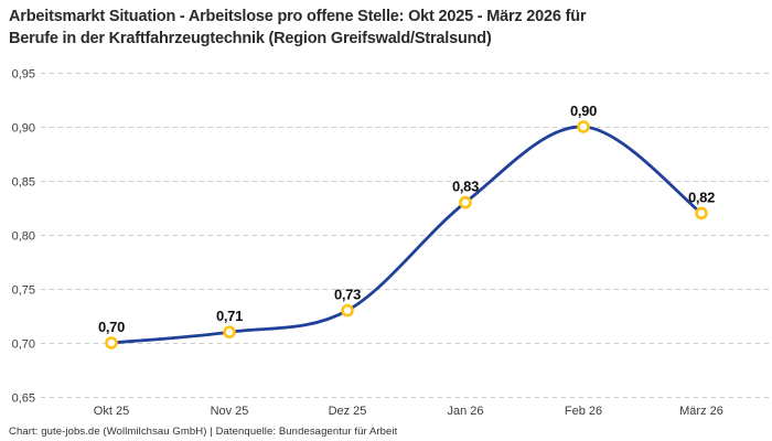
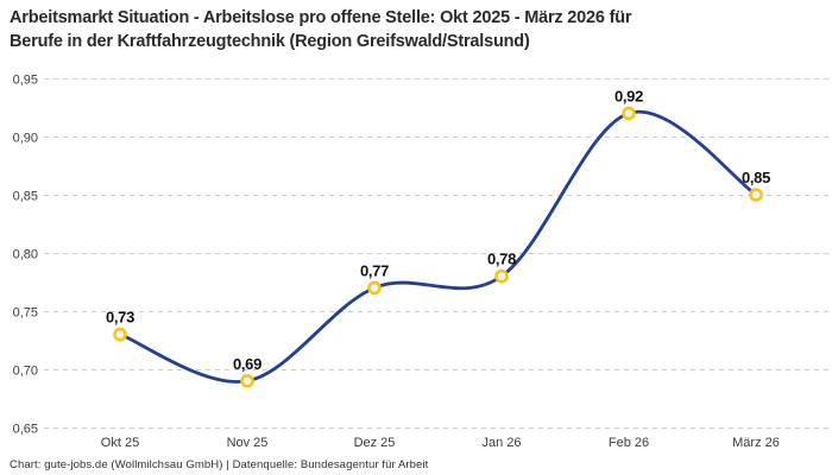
Okt 25: 0,70 -> 0,73
Nov 25: 0,71 -> 0,69
Dez 25: 0,73 -> 0,77
Jan 26: 0,83 -> 0,78
Feb 26: 0,90 -> 0,92
März 26: 0,82 -> 0,85
